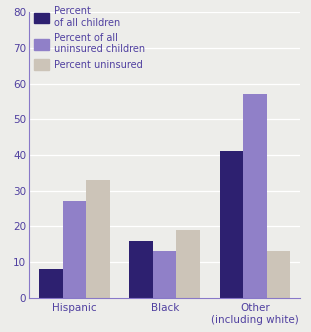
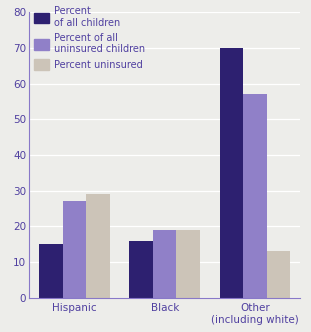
Percent of all children/Hispanic: 8 -> 15
Percent uninsured/Hispanic: 33 -> 29
Percent of all uninsured children/Black: 13 -> 19
Percent of all children/Other (including white): 41 -> 70
